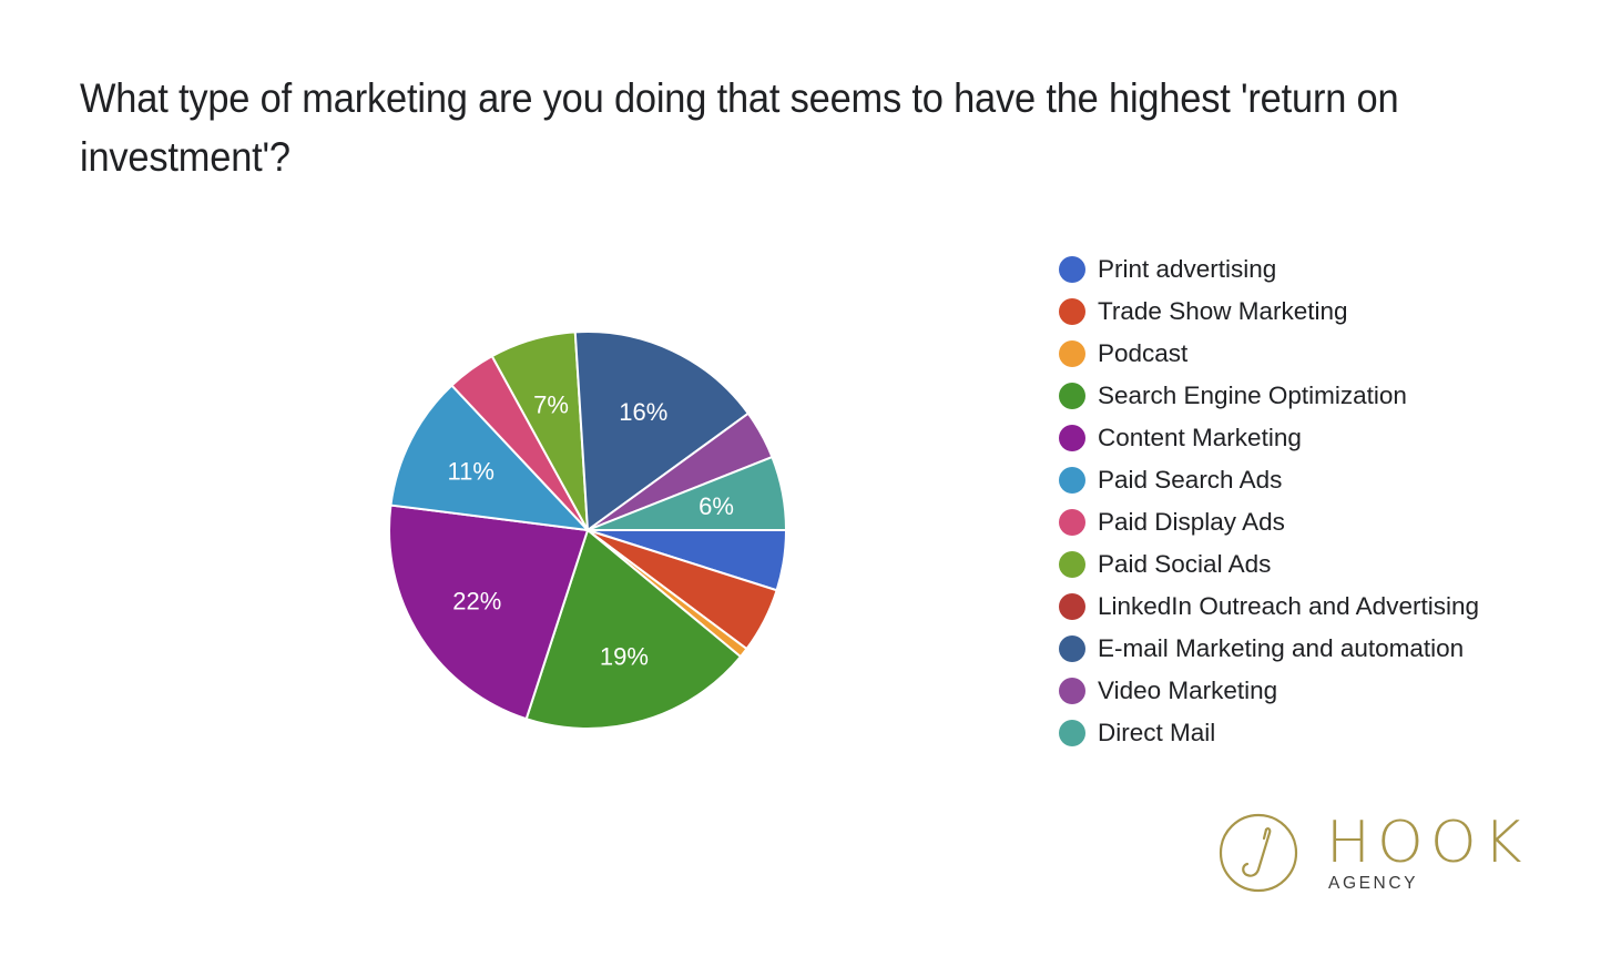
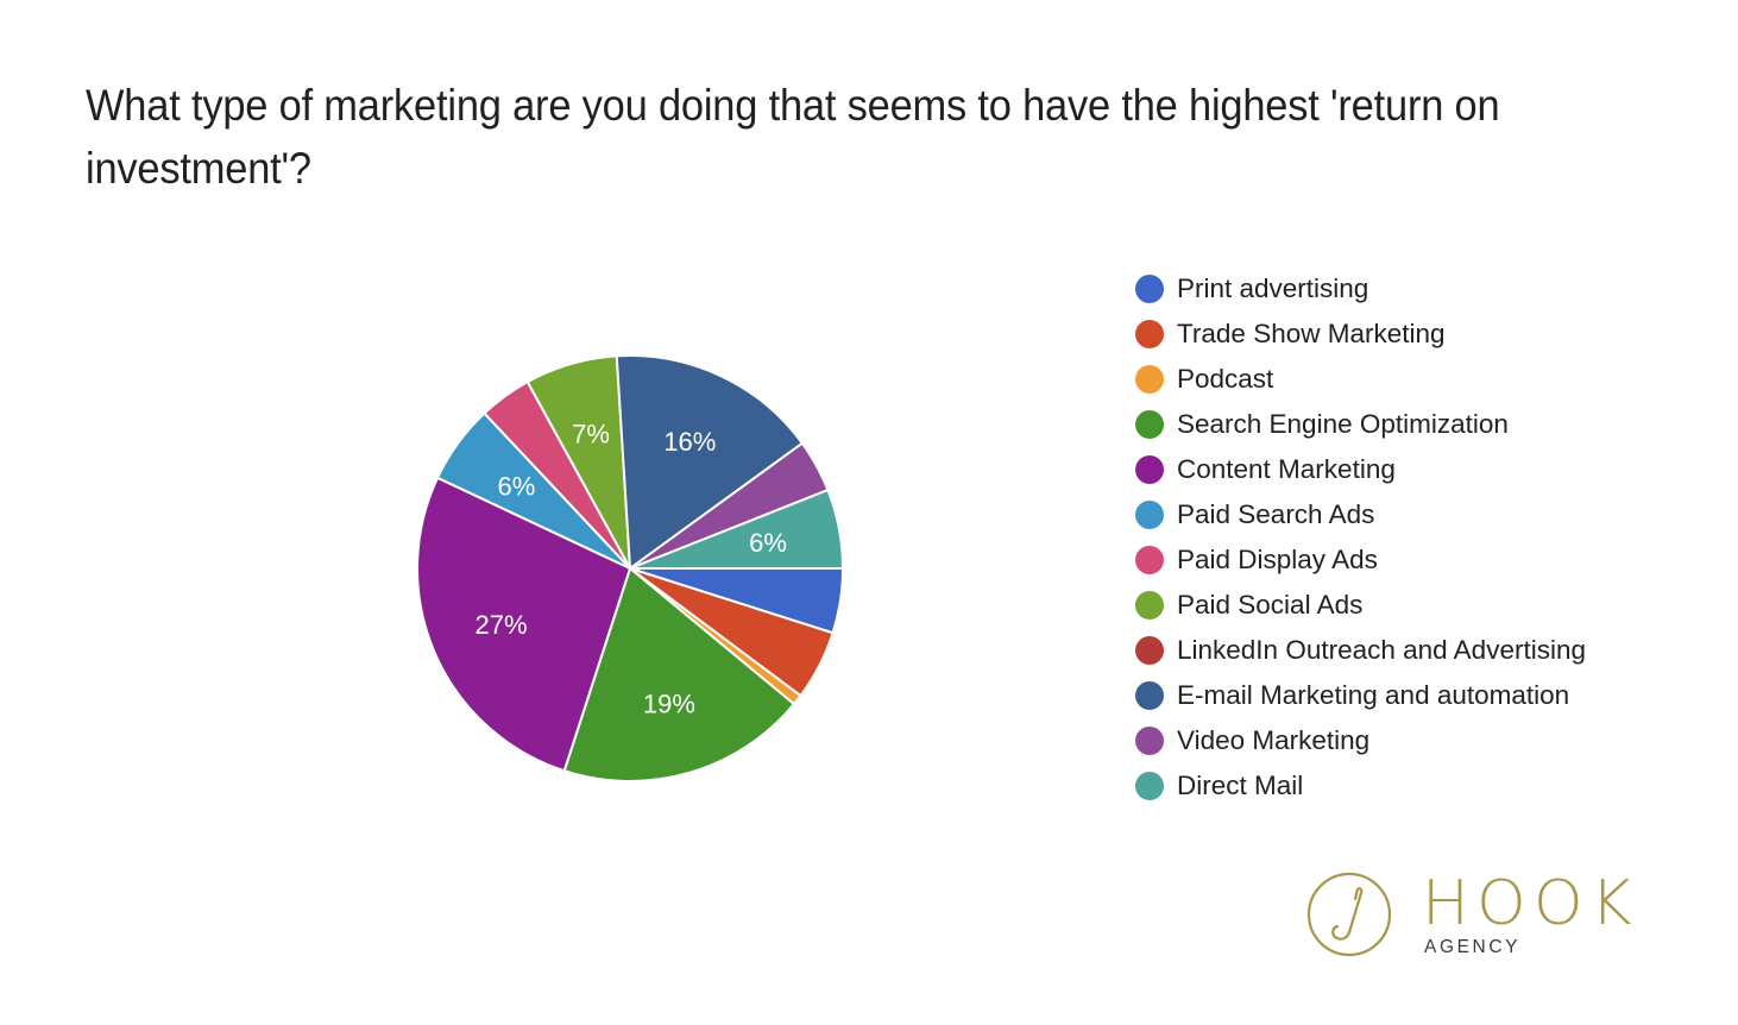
Content Marketing: 22% -> 27%
Paid Search Ads: 11% -> 6%
